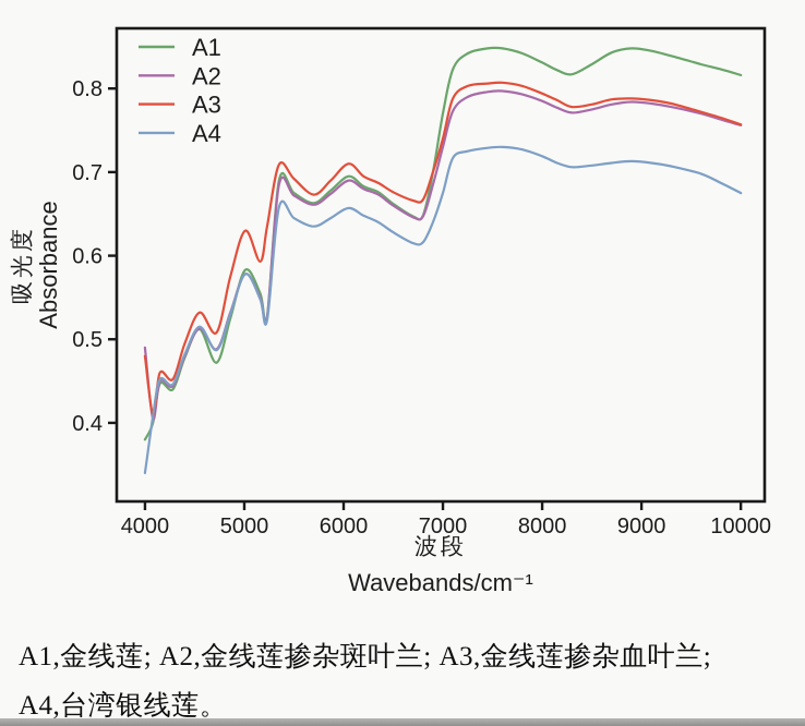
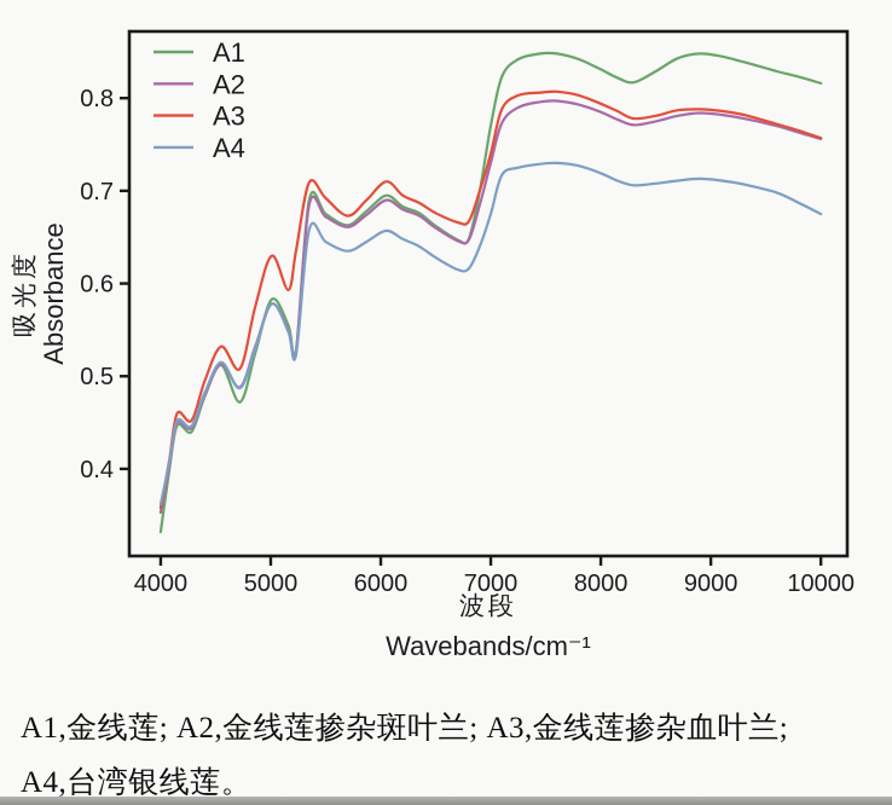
A1/4000: 0.38 -> 0.33
A2/4000: 0.49 -> 0.35
A3/4000: 0.48 -> 0.36
A4/4000: 0.34 -> 0.36
